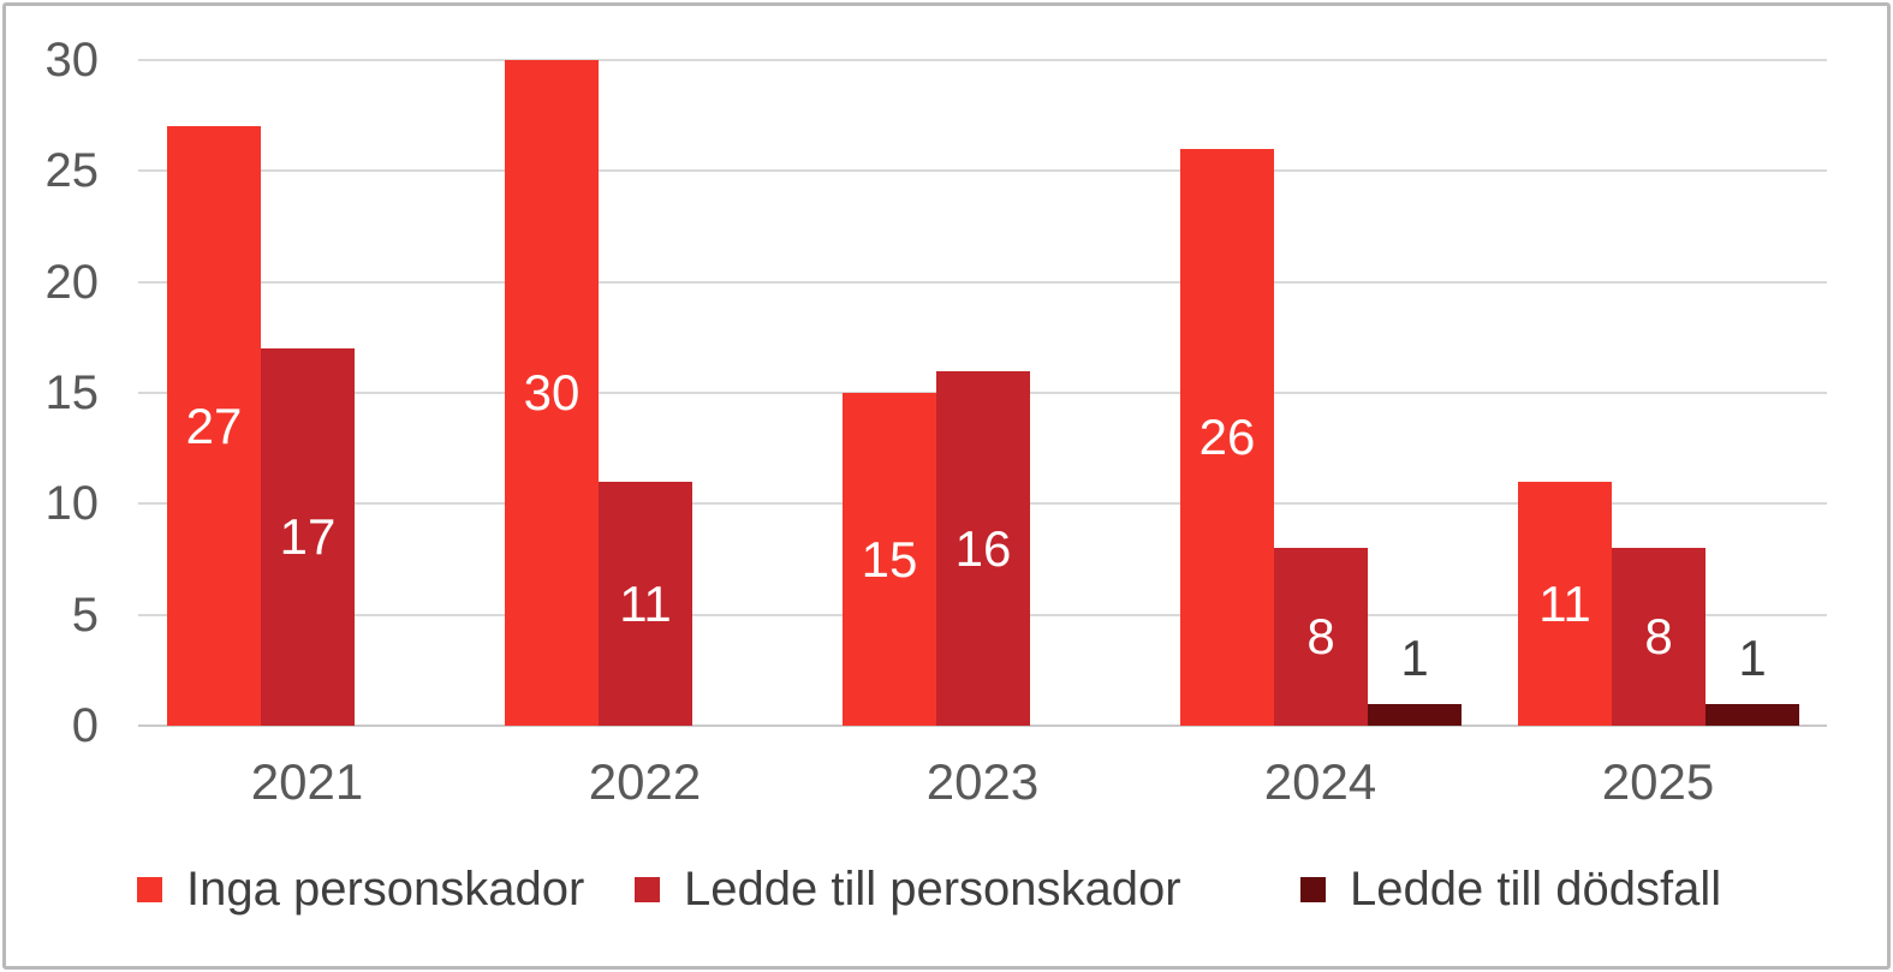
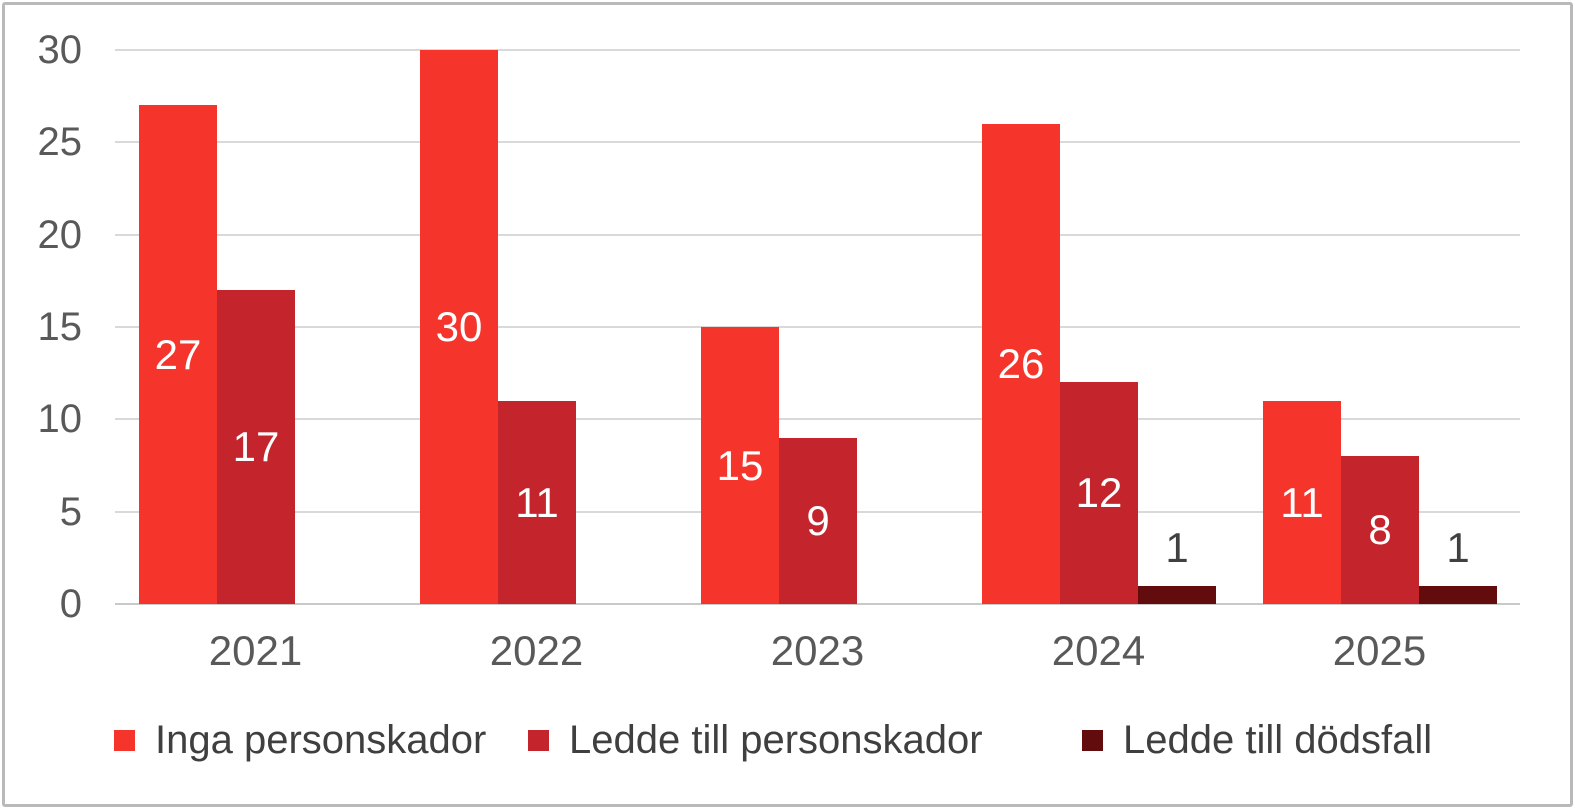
Ledde till personskador/2023: 16 -> 9
Ledde till personskador/2024: 8 -> 12
